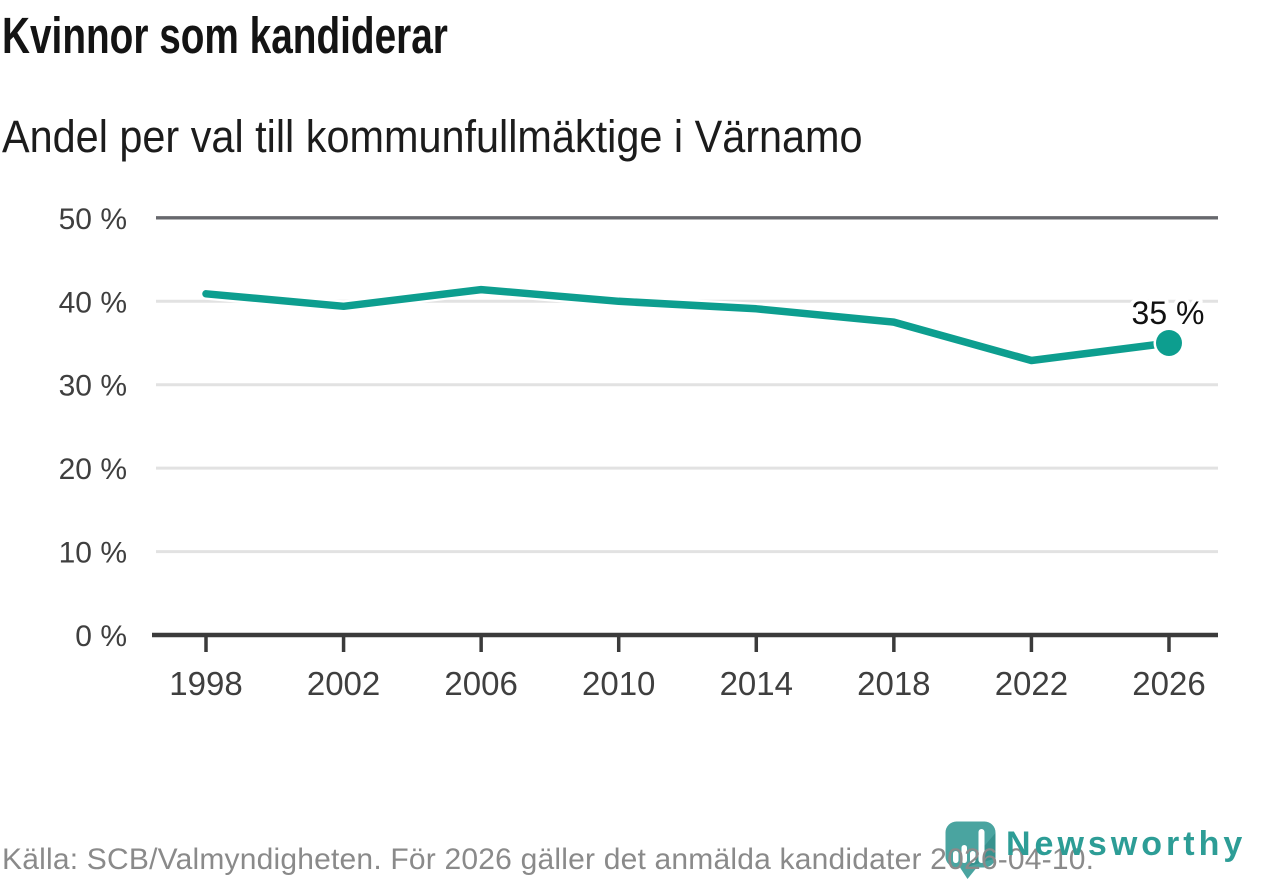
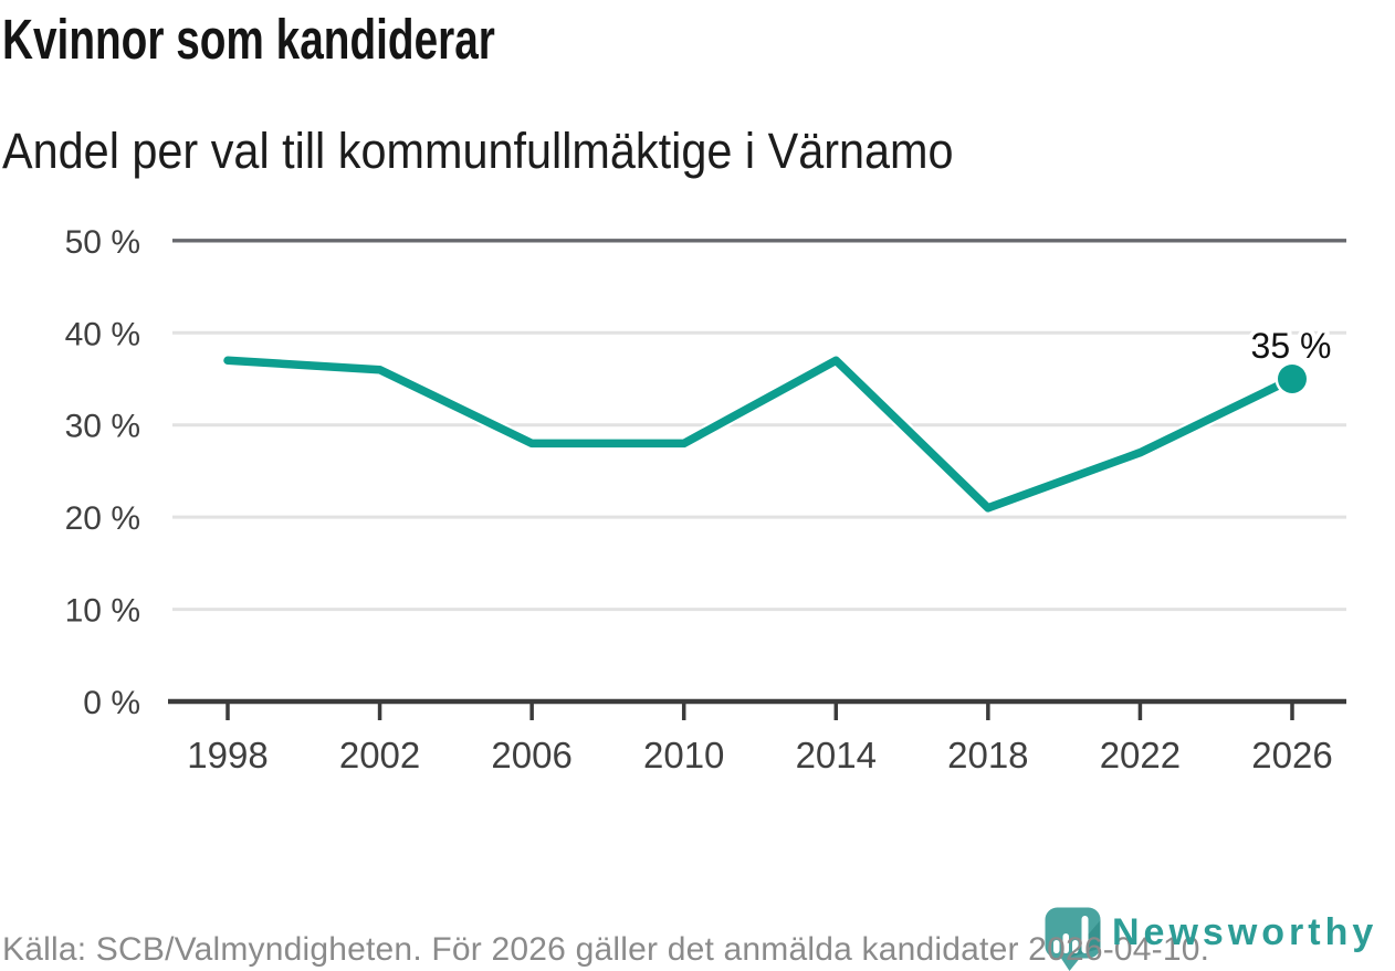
1998: 41% -> 37%
2002: 39% -> 36%
2006: 41% -> 28%
2010: 40% -> 28%
2014: 39% -> 37%
2018: 38% -> 21%
2022: 33% -> 27%
